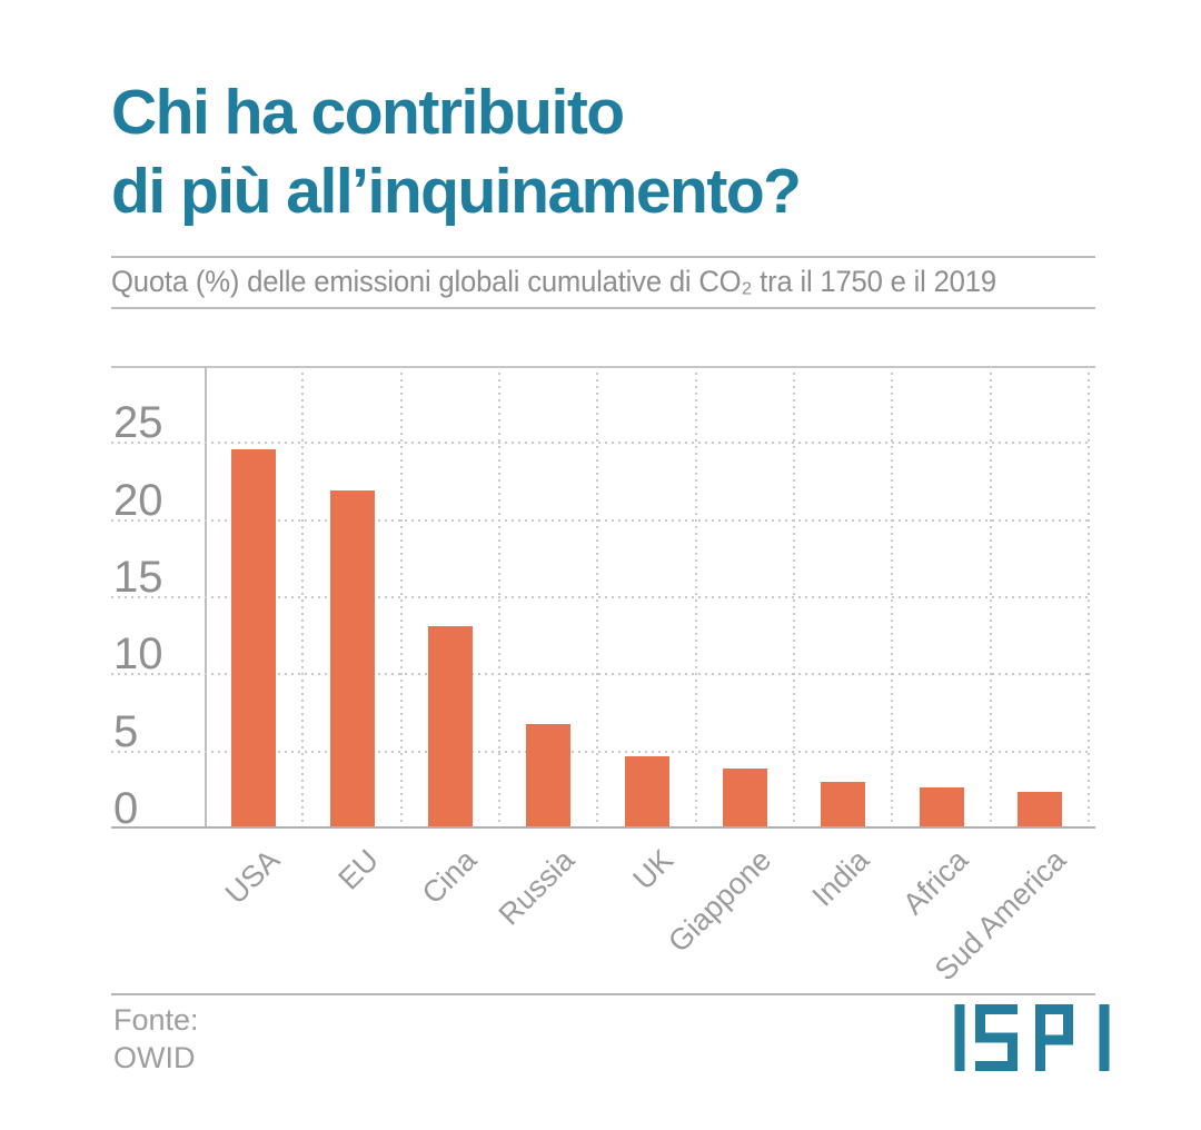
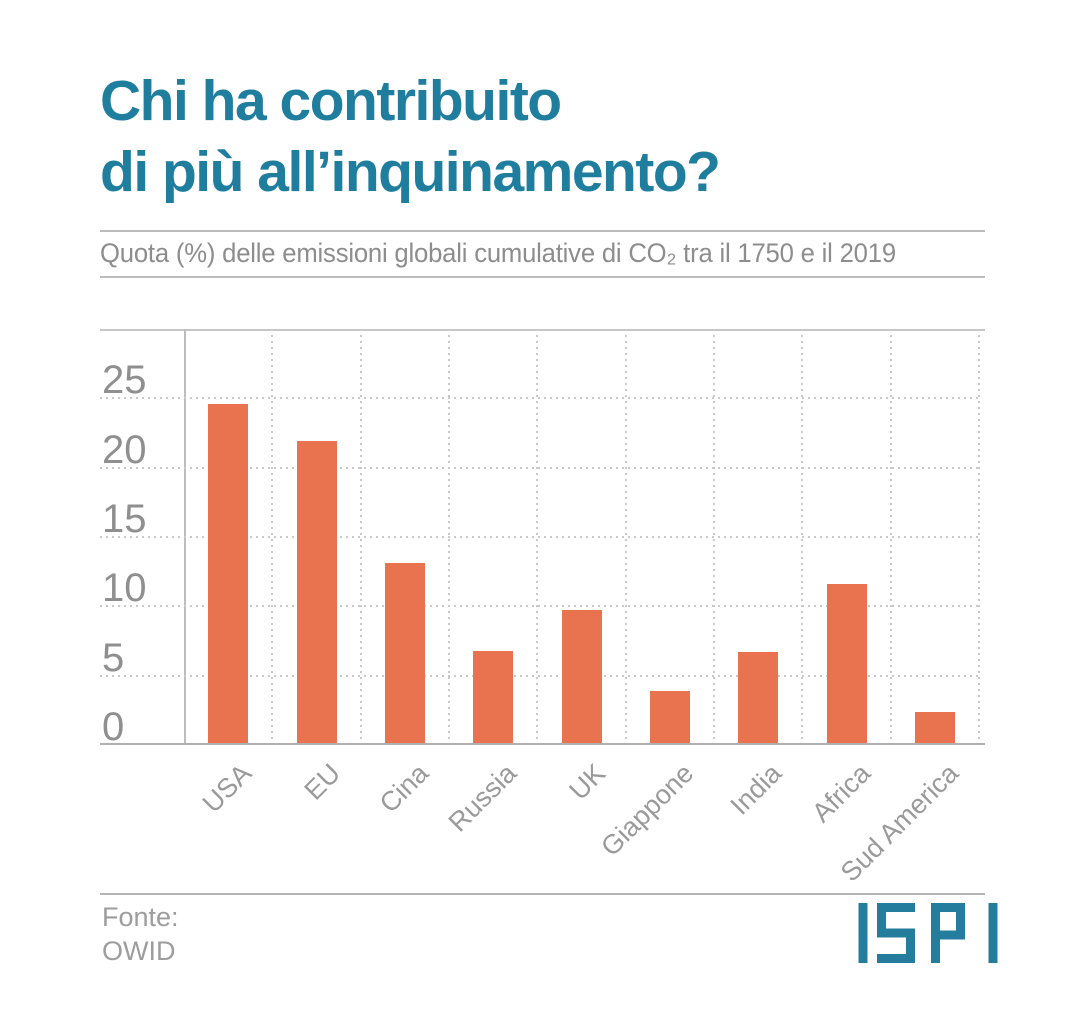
UK: 4.7 -> 9.7
India: 3.0 -> 6.7
Africa: 2.7 -> 11.6
